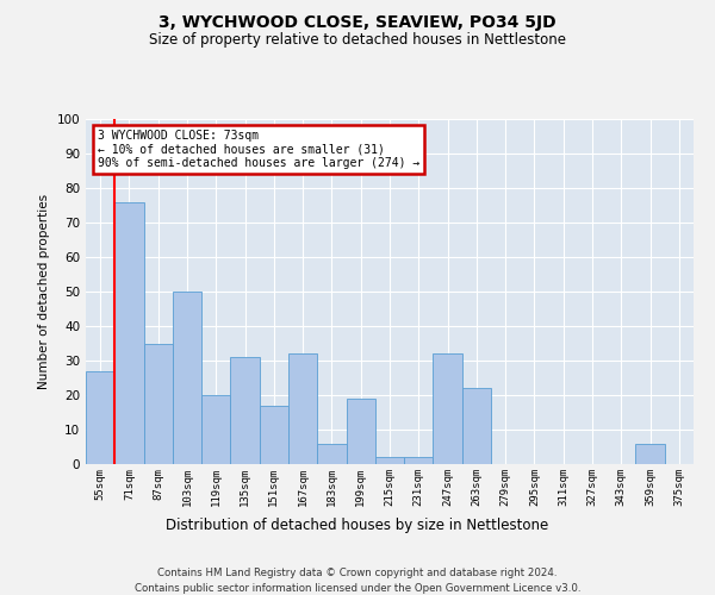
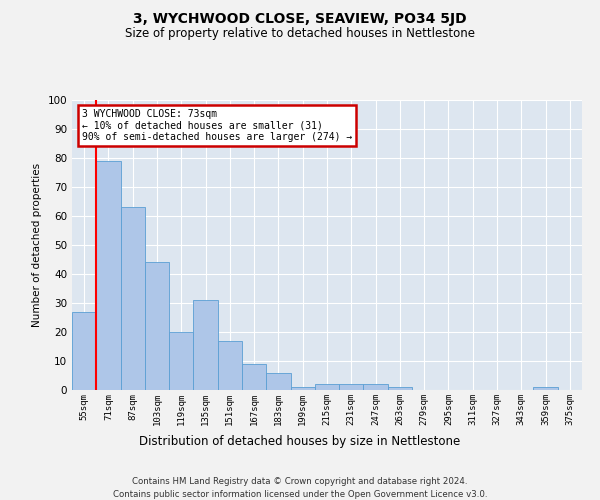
71sqm: 76 -> 79
87sqm: 35 -> 63
103sqm: 50 -> 44
167sqm: 32 -> 9
199sqm: 19 -> 1
247sqm: 32 -> 2
263sqm: 22 -> 1
359sqm: 6 -> 1
